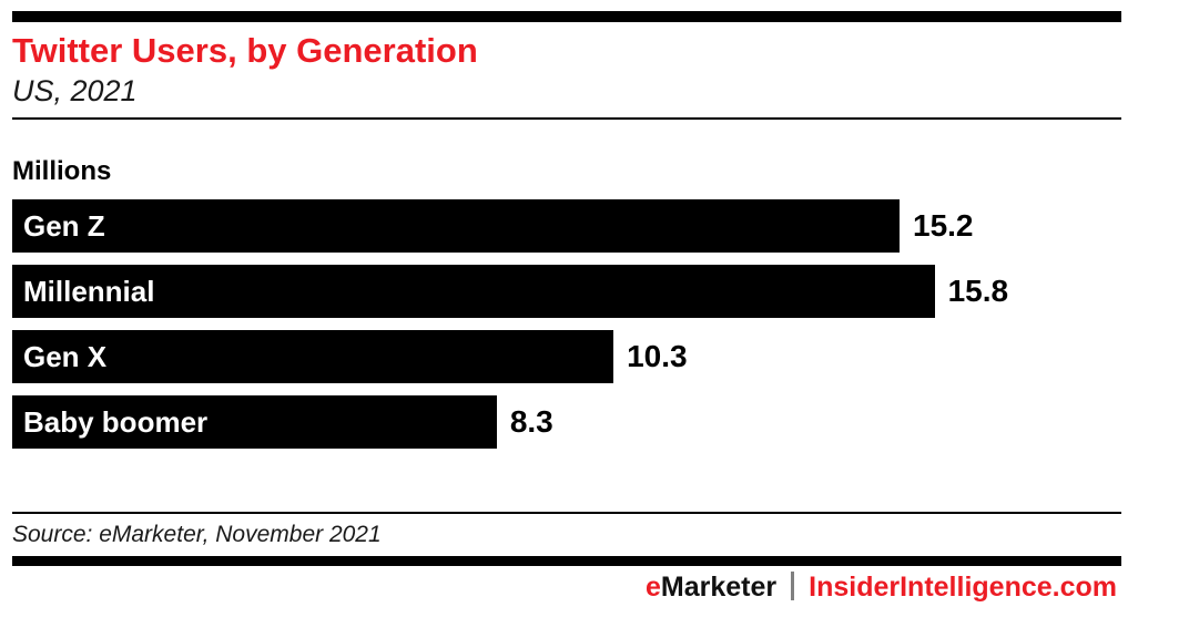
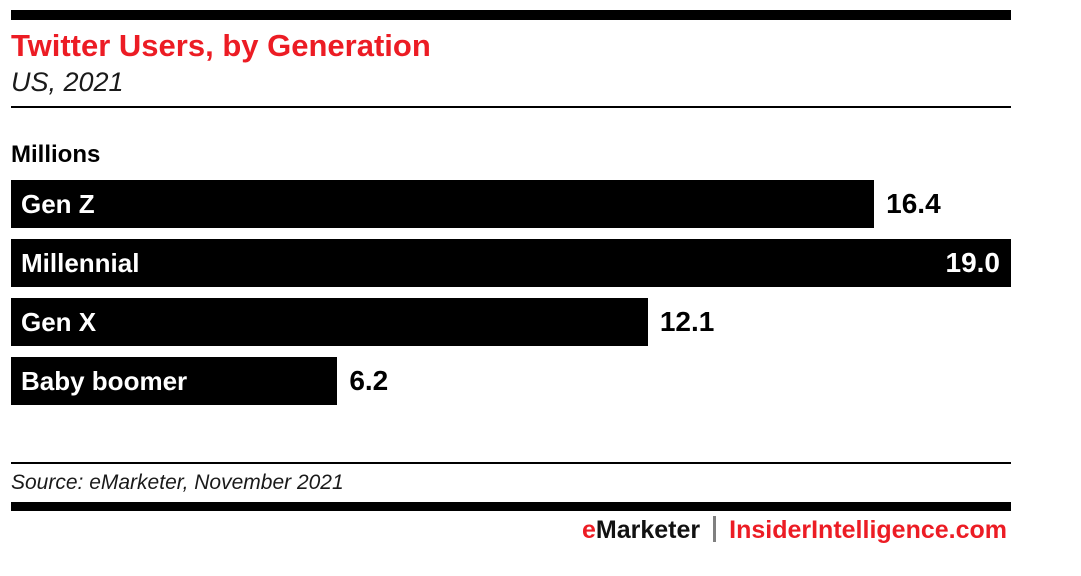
Gen Z: 15.2 -> 16.4
Millennial: 15.8 -> 19.0
Gen X: 10.3 -> 12.1
Baby boomer: 8.3 -> 6.2
